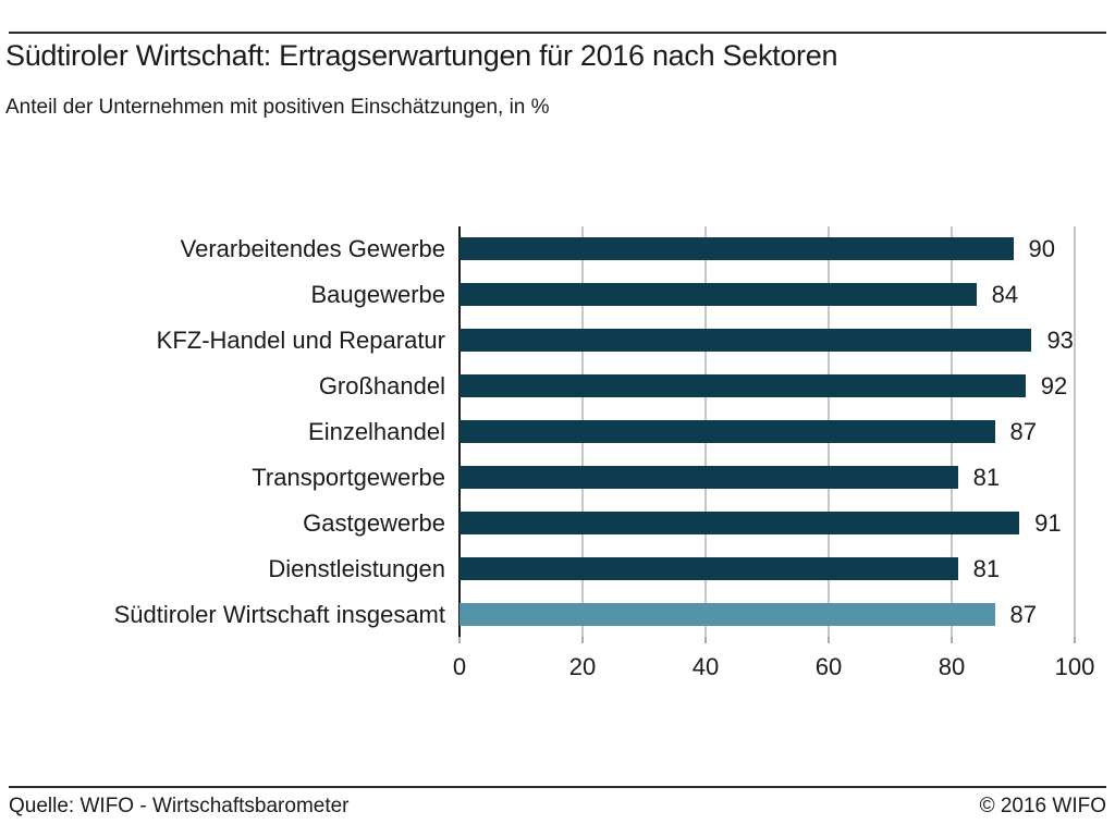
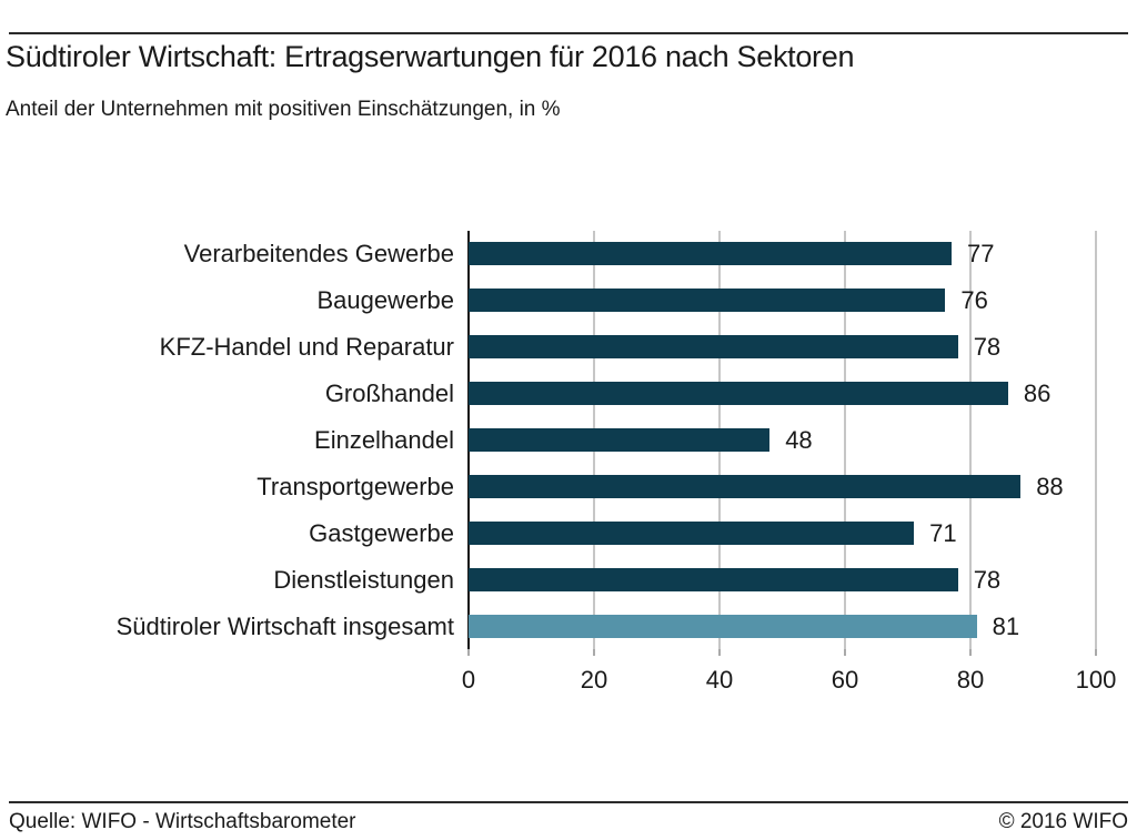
Verarbeitendes Gewerbe: 90 -> 77
Baugewerbe: 84 -> 76
KFZ-Handel und Reparatur: 93 -> 78
Großhandel: 92 -> 86
Einzelhandel: 87 -> 48
Transportgewerbe: 81 -> 88
Gastgewerbe: 91 -> 71
Dienstleistungen: 81 -> 78
Südtiroler Wirtschaft insgesamt: 87 -> 81
